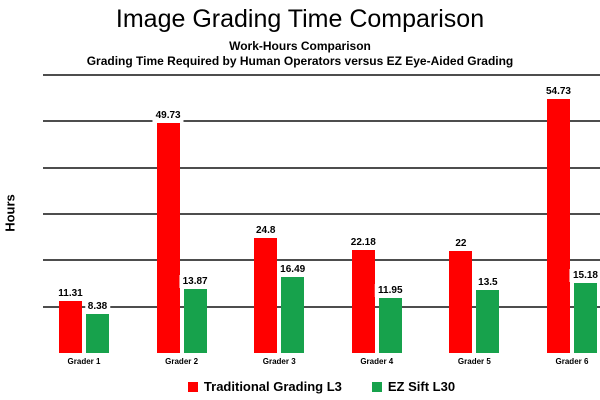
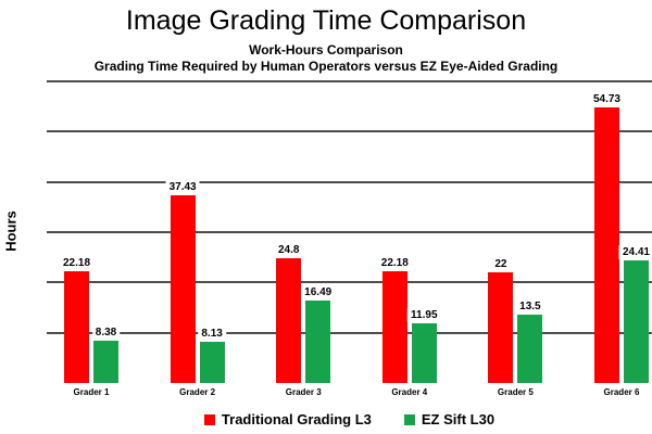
Traditional Grading L3/Grader 1: 11.31 -> 22.18
Traditional Grading L3/Grader 2: 49.73 -> 37.43
EZ Sift L30/Grader 2: 13.87 -> 8.13
EZ Sift L30/Grader 6: 15.18 -> 24.41
